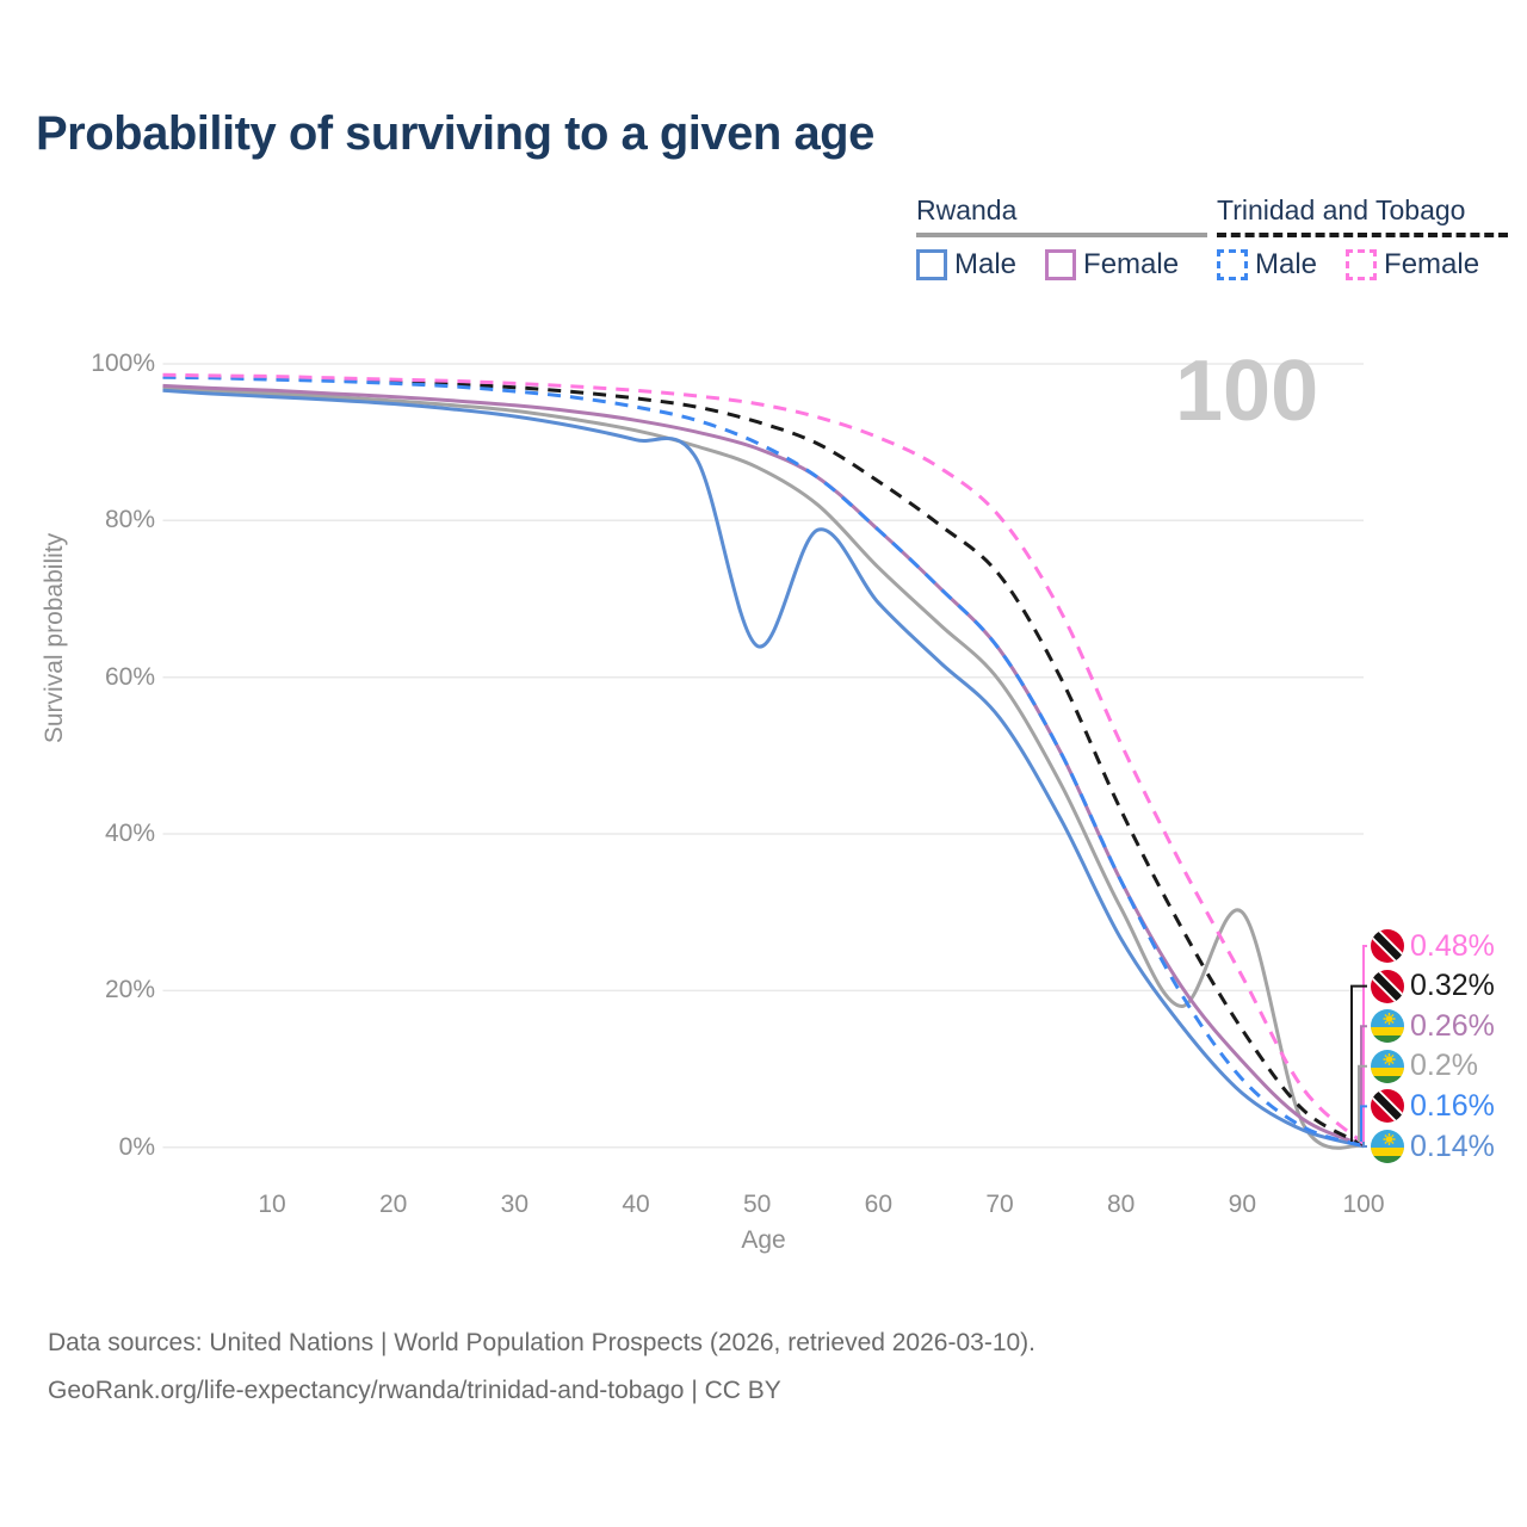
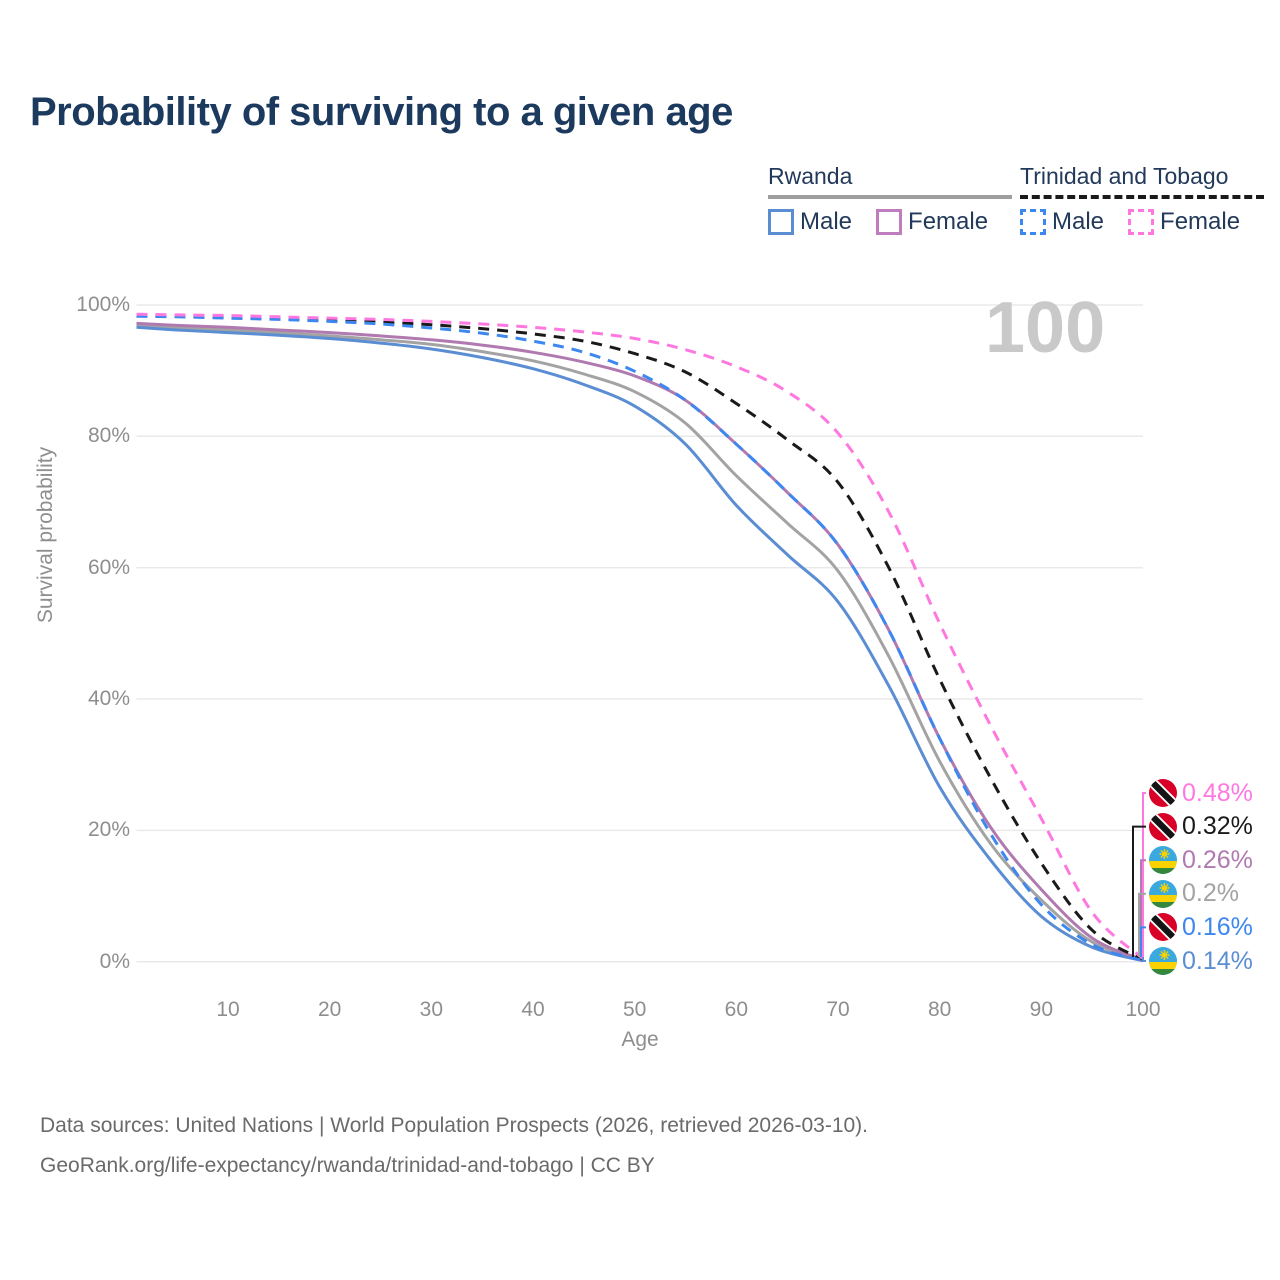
Rwanda Male/50: 64% -> 85%
Rwanda/90: 30% -> 9%
